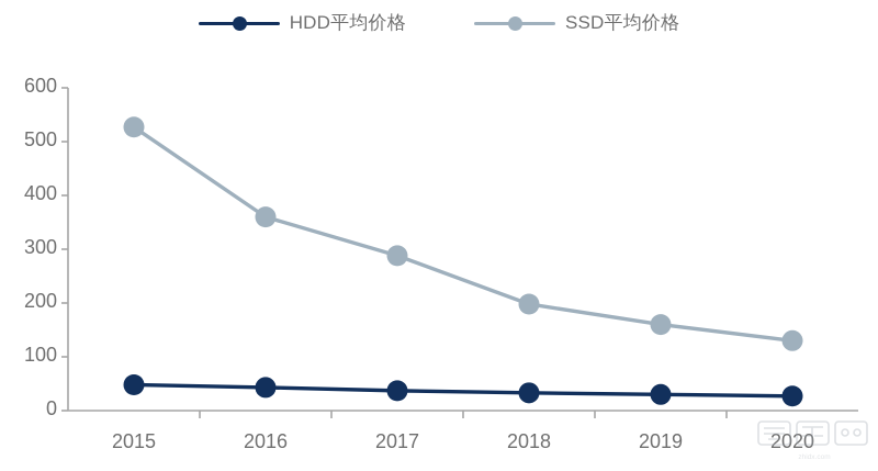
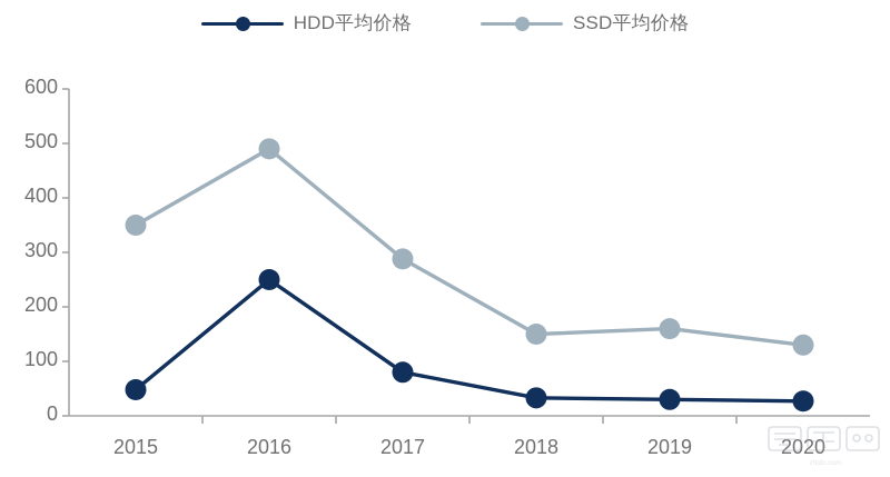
SSD平均价格/2015: 530 -> 350
HDD平均价格/2016: 40 -> 250
SSD平均价格/2016: 360 -> 490
HDD平均价格/2017: 40 -> 80
SSD平均价格/2018: 200 -> 150
